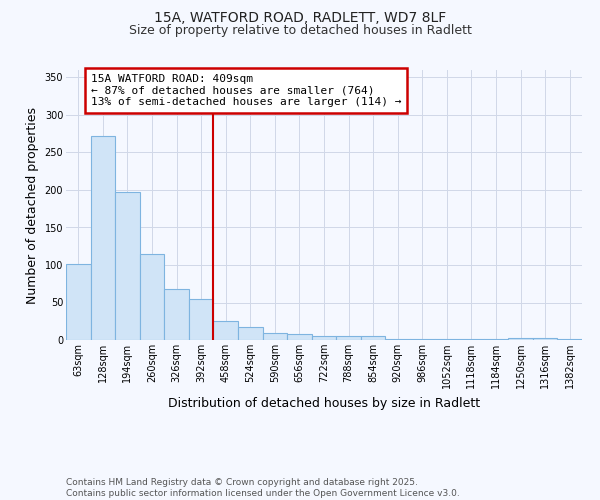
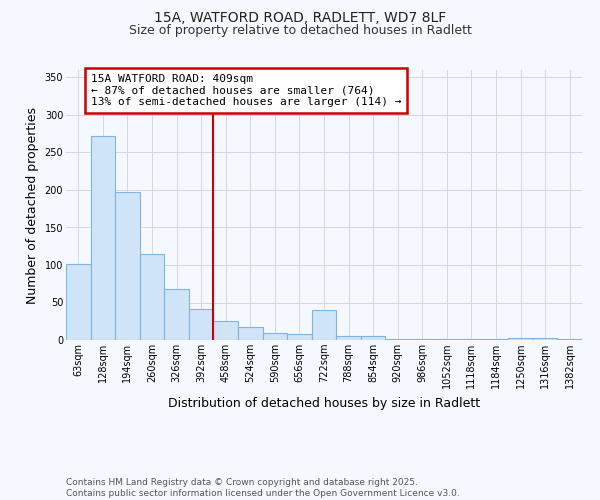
392sqm: 55 -> 42
722sqm: 5 -> 40
